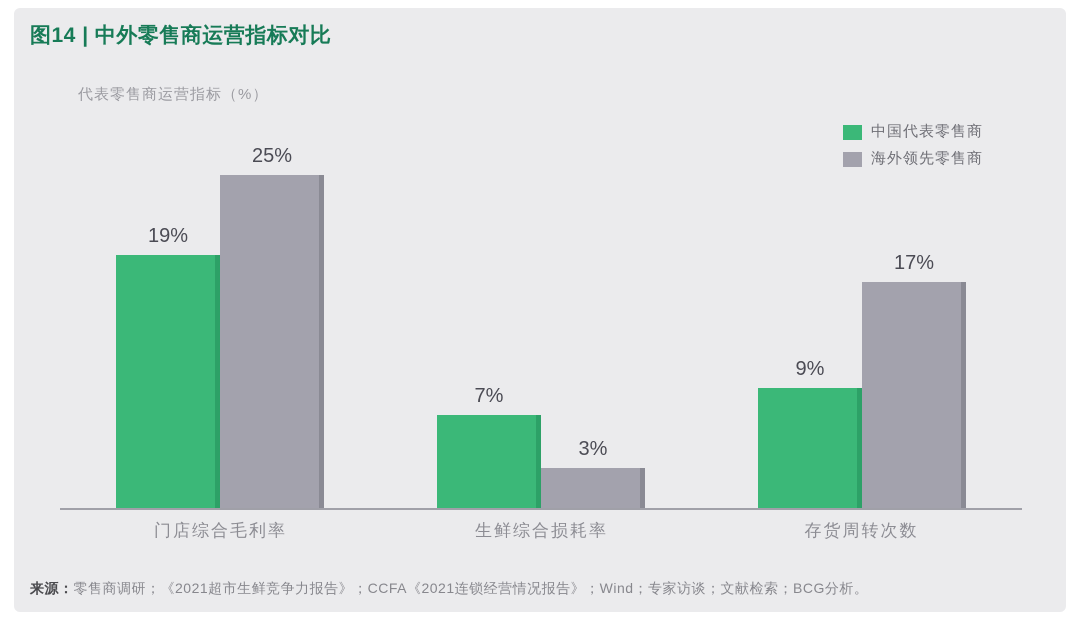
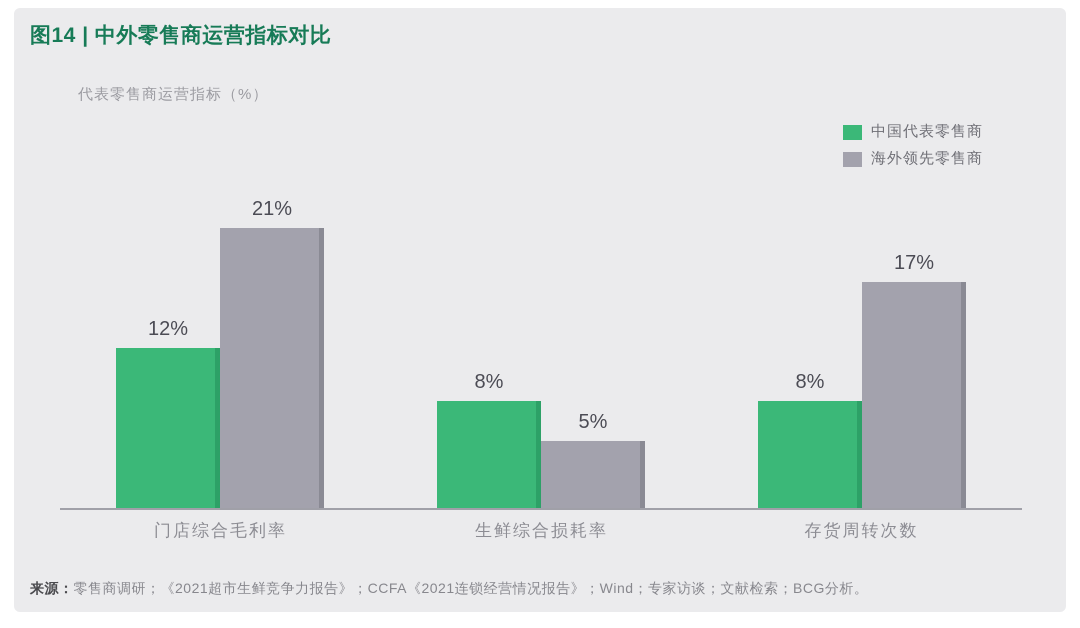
中国代表零售商/门店综合毛利率: 19% -> 12%
海外领先零售商/门店综合毛利率: 25% -> 21%
中国代表零售商/生鲜综合损耗率: 7% -> 8%
海外领先零售商/生鲜综合损耗率: 3% -> 5%
中国代表零售商/存货周转次数: 9% -> 8%
